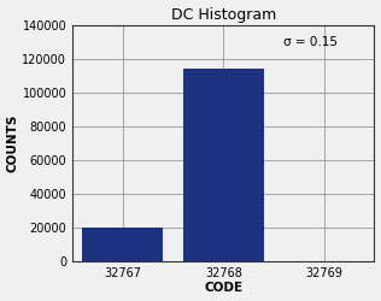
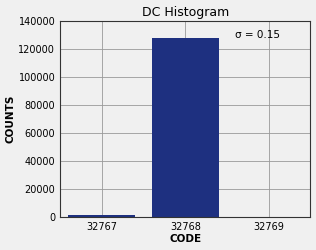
32767: 20000 -> 2000
32768: 114000 -> 128000
